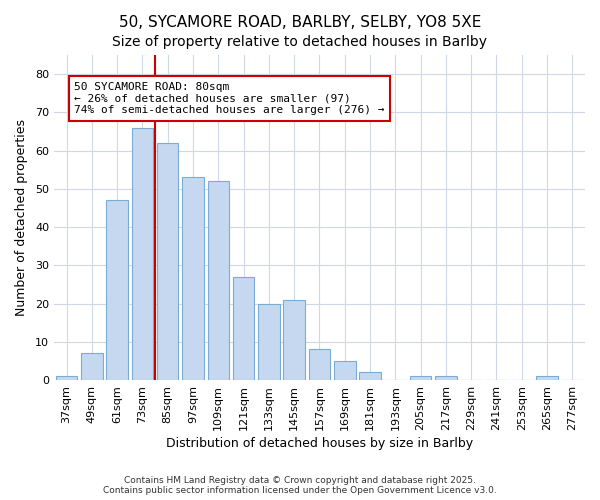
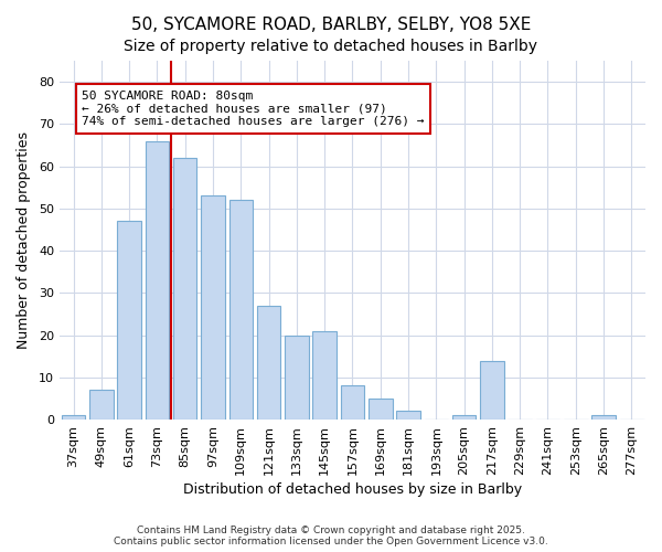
217sqm: 1 -> 14
